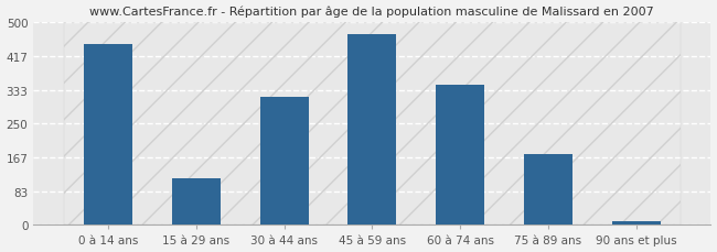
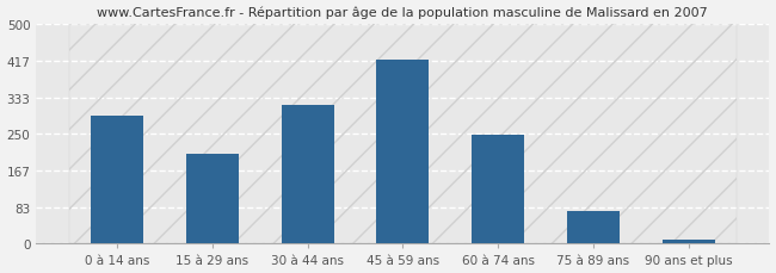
0 à 14 ans: 445 -> 290
15 à 29 ans: 115 -> 205
45 à 59 ans: 470 -> 420
60 à 74 ans: 345 -> 248
75 à 89 ans: 175 -> 75
